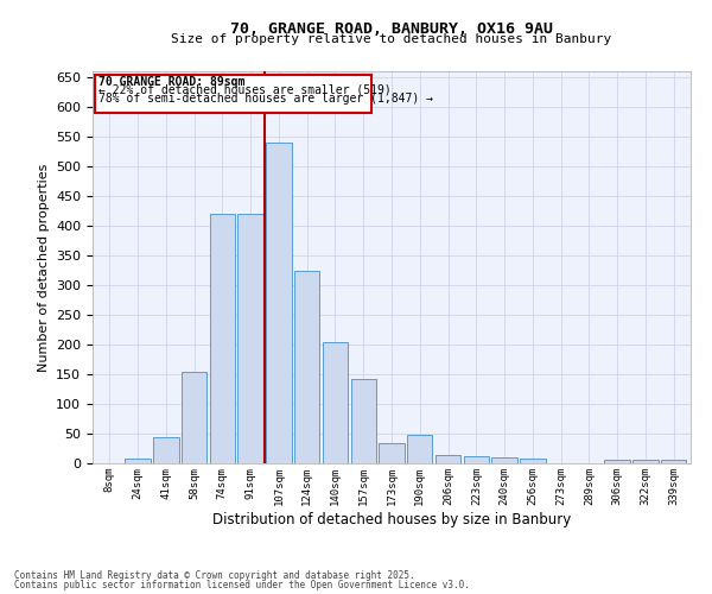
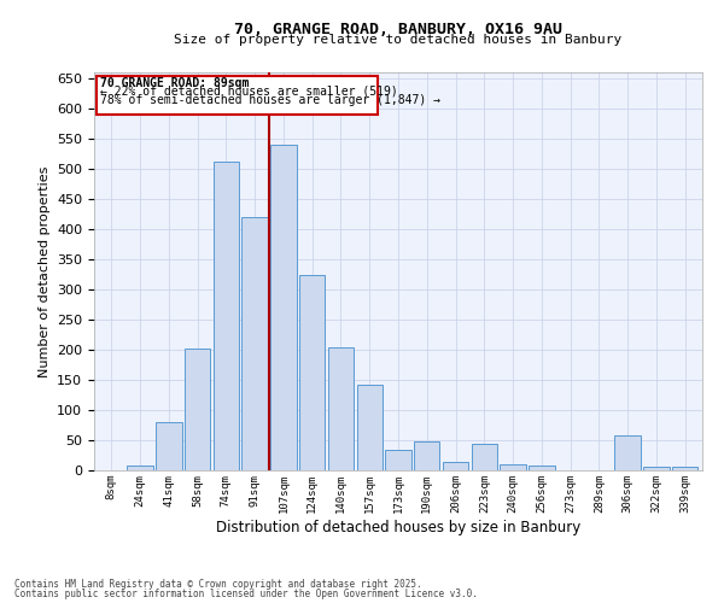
41sqm: 45 -> 80
58sqm: 155 -> 202
74sqm: 420 -> 512
223sqm: 13 -> 44
306sqm: 6 -> 58
